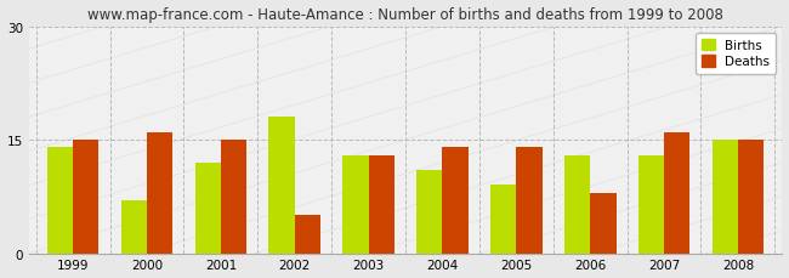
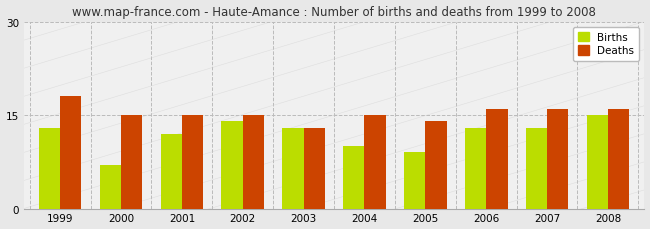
Births/1999: 14 -> 13
Deaths/1999: 15 -> 18
Deaths/2000: 16 -> 15
Births/2002: 18 -> 14
Deaths/2002: 5 -> 15
Births/2004: 11 -> 10
Deaths/2004: 14 -> 15
Deaths/2006: 8 -> 16
Deaths/2008: 15 -> 16
